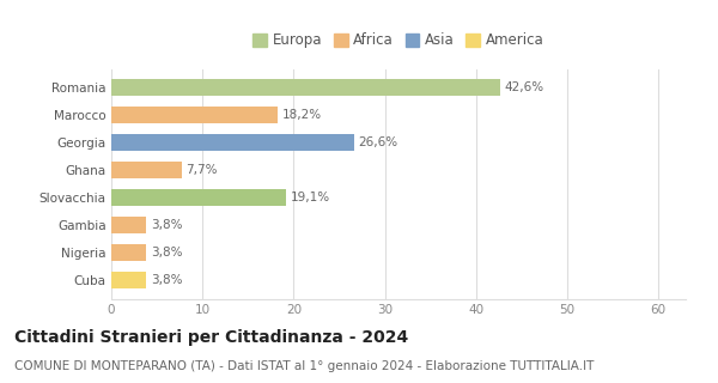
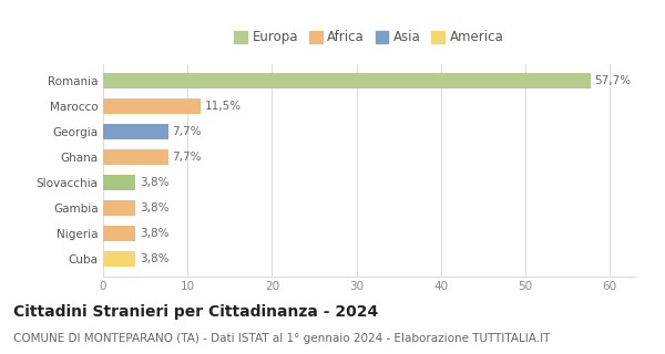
Romania: 42,6% -> 57,7%
Marocco: 18,2% -> 11,5%
Georgia: 26,6% -> 7,7%
Slovacchia: 19,1% -> 3,8%
